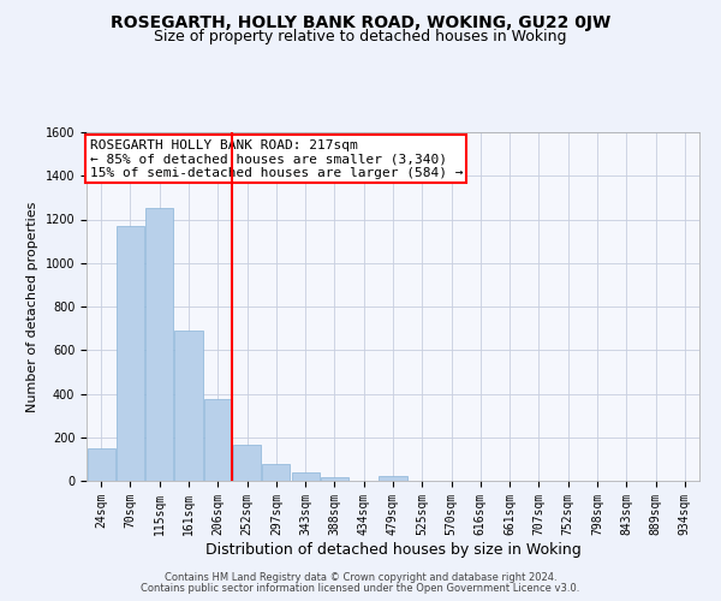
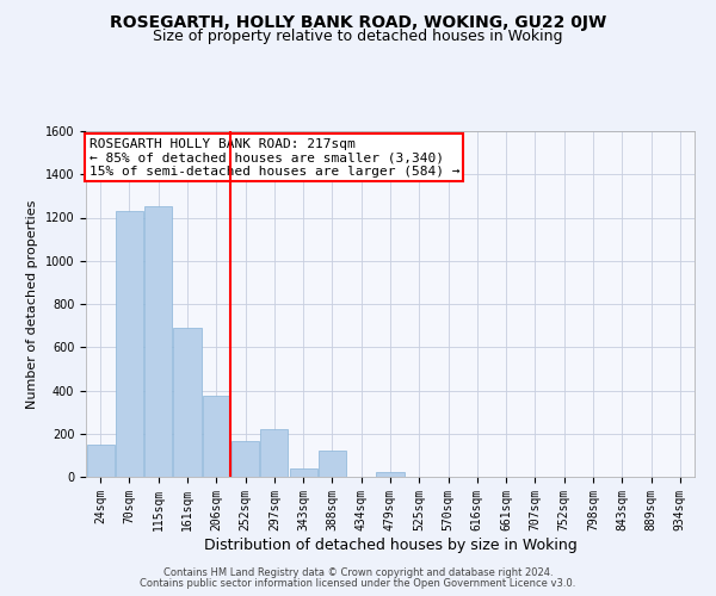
70sqm: 1170 -> 1230
297sqm: 80 -> 220
388sqm: 20 -> 120
